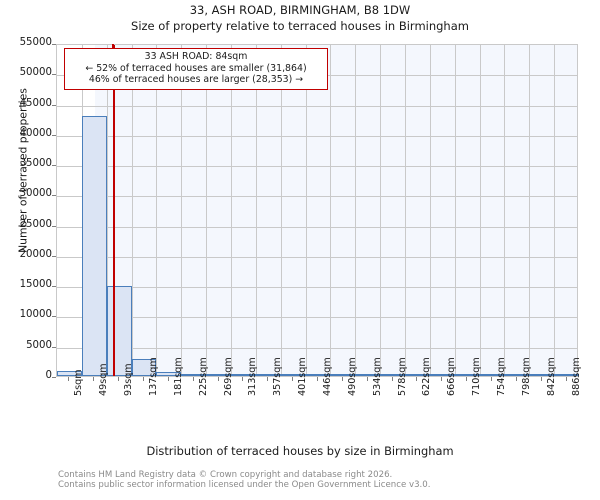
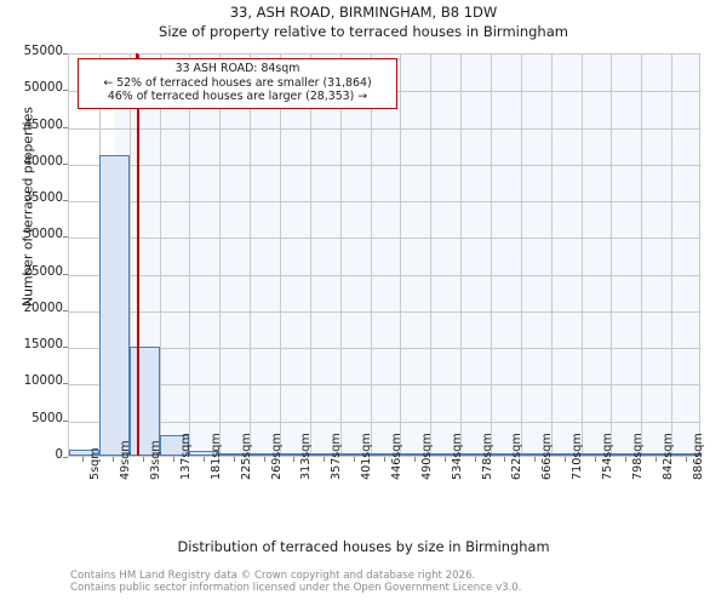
49sqm: 43000 -> 41000
